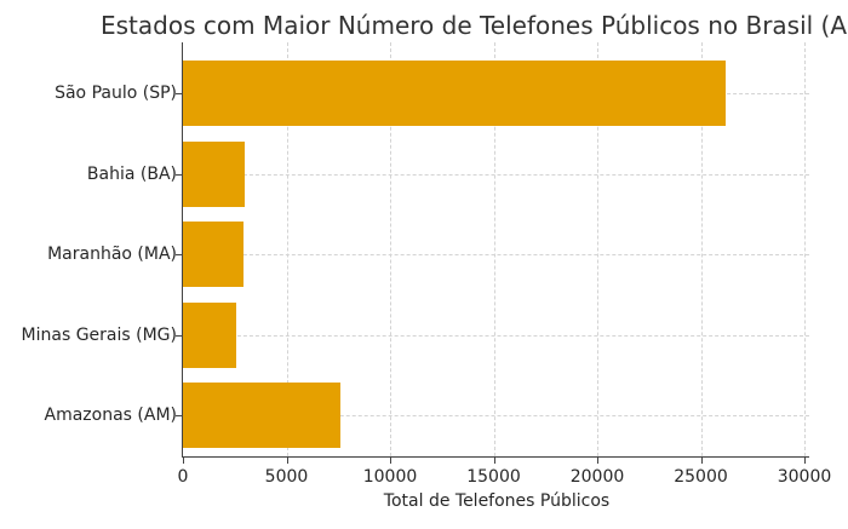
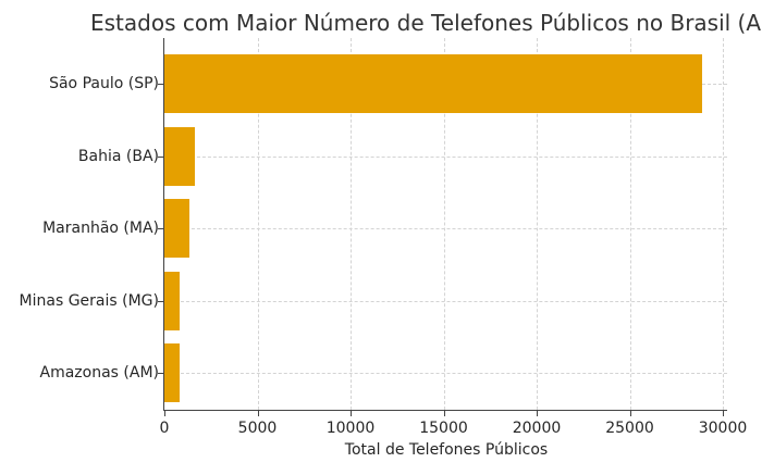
São Paulo (SP): 26200 -> 28900
Bahia (BA): 3000 -> 1600
Maranhão (MA): 2900 -> 1300
Minas Gerais (MG): 2600 -> 800
Amazonas (AM): 7600 -> 800
